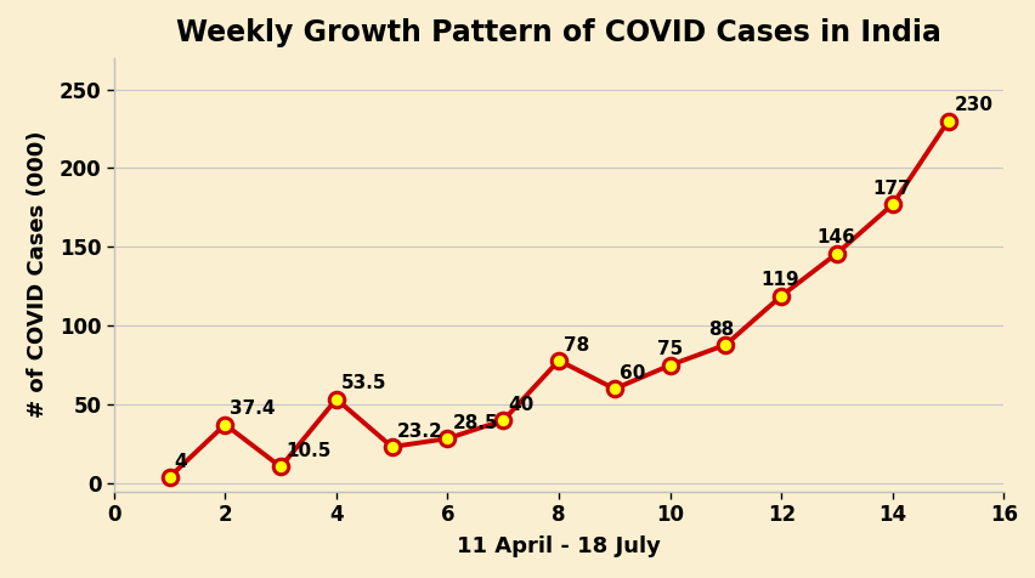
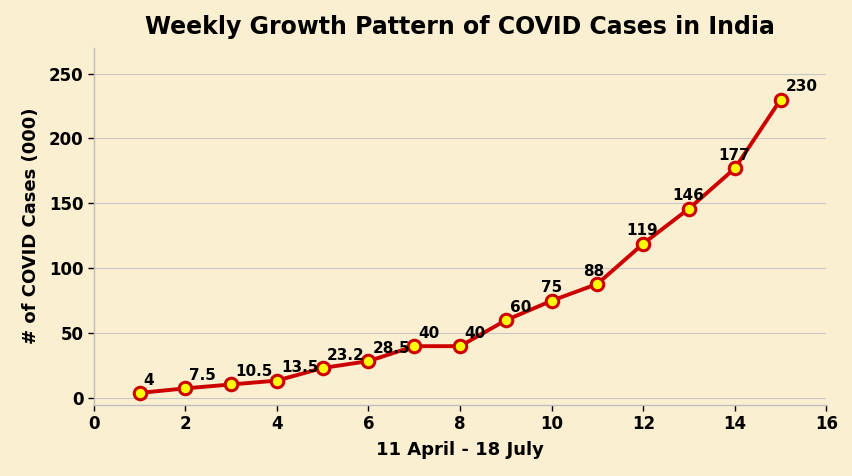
2: 37.4 -> 7.5
4: 53.5 -> 13.5
8: 78 -> 40
